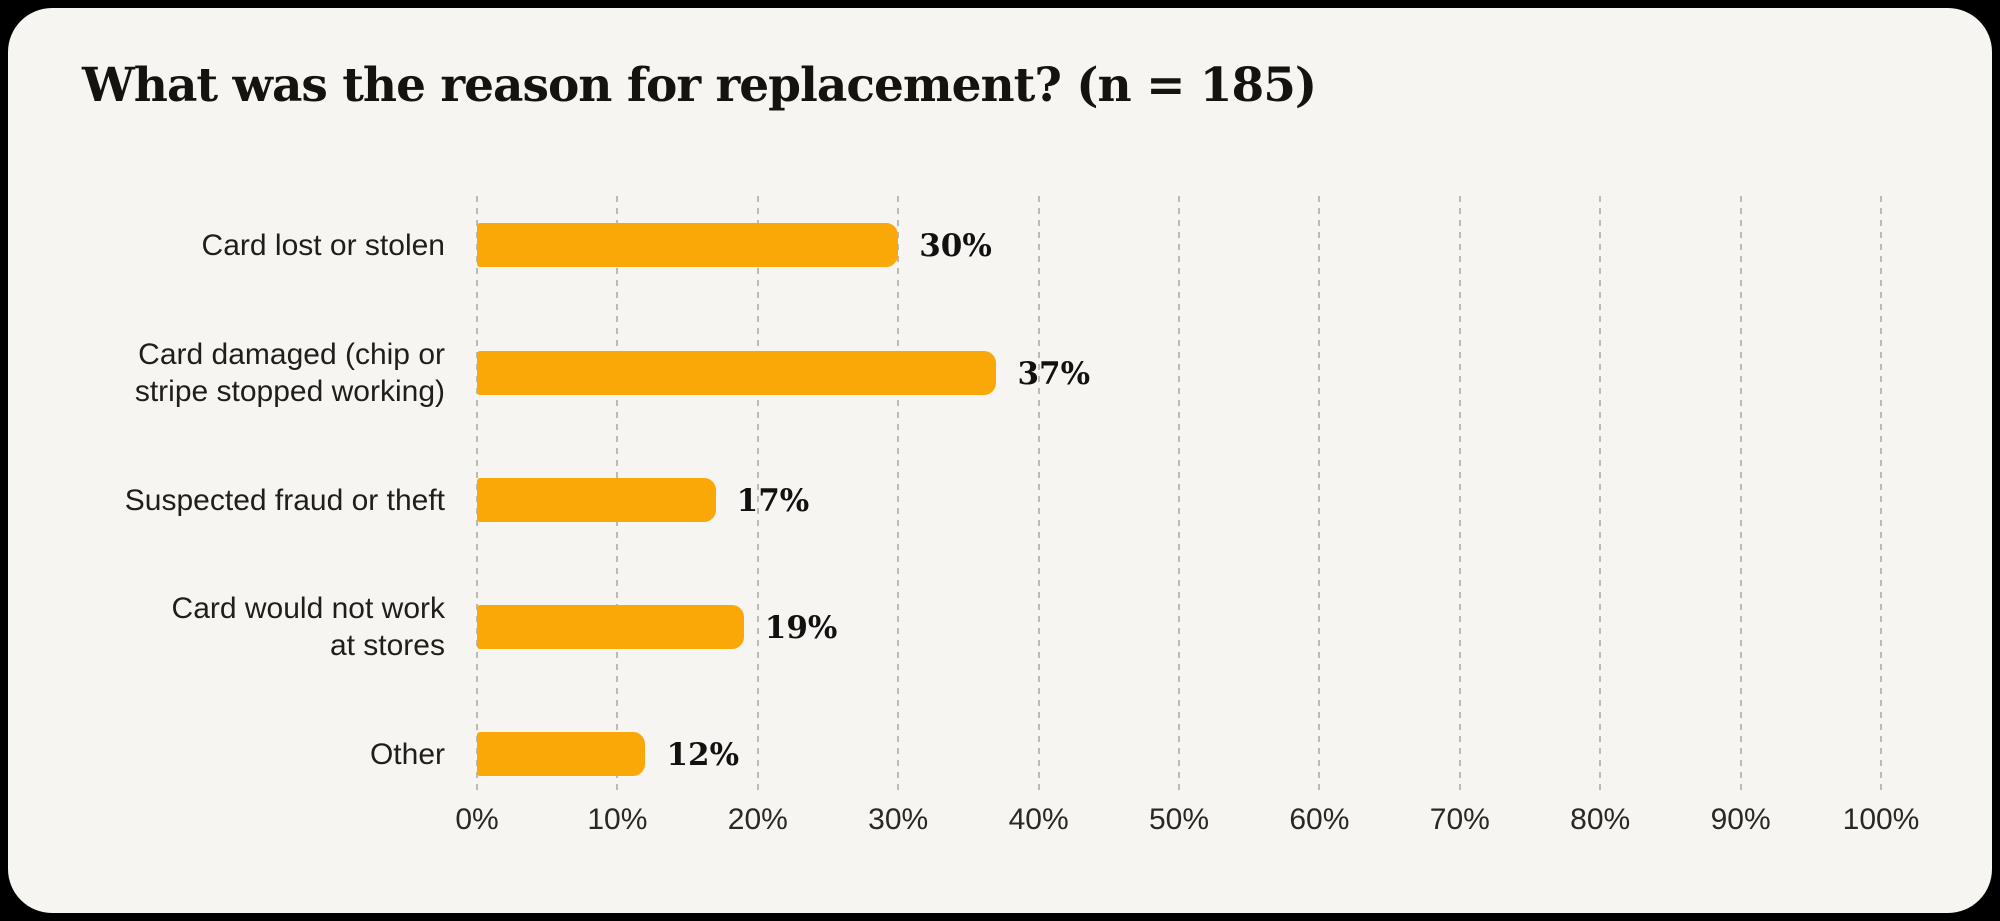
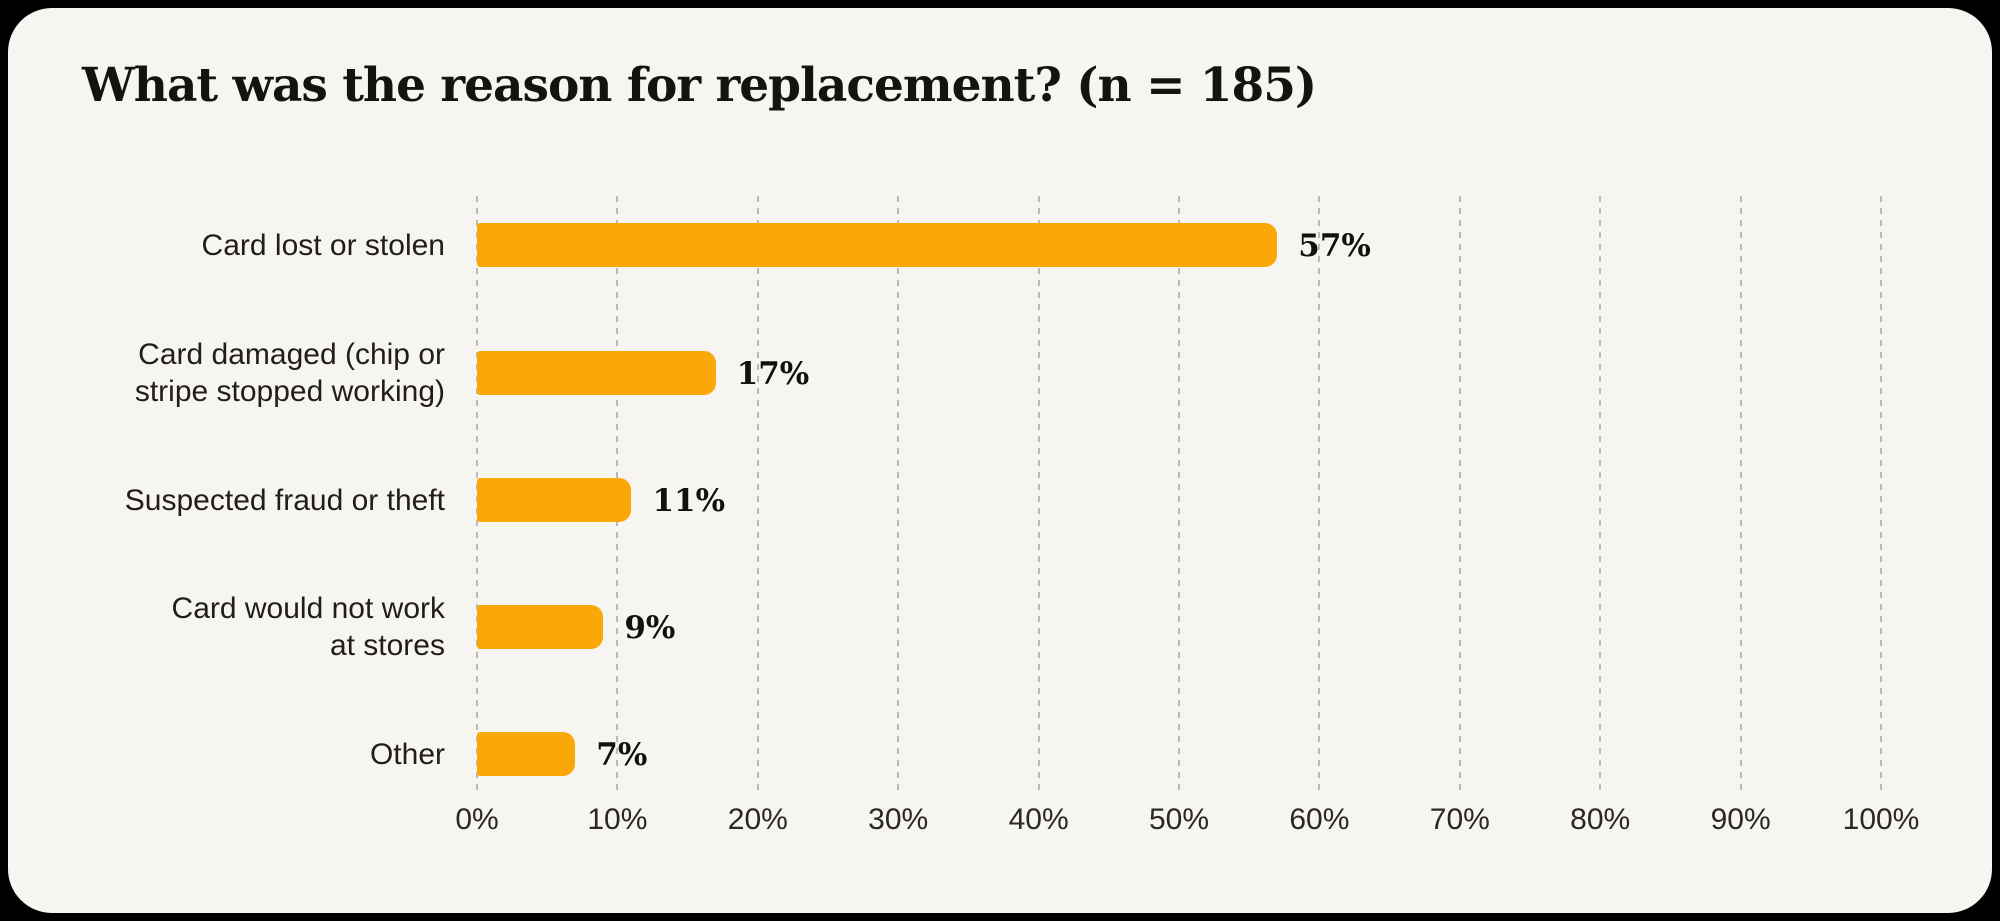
Card lost or stolen: 30% -> 57%
Card damaged (chip or stripe stopped working): 37% -> 17%
Suspected fraud or theft: 17% -> 11%
Card would not work at stores: 19% -> 9%
Other: 12% -> 7%
